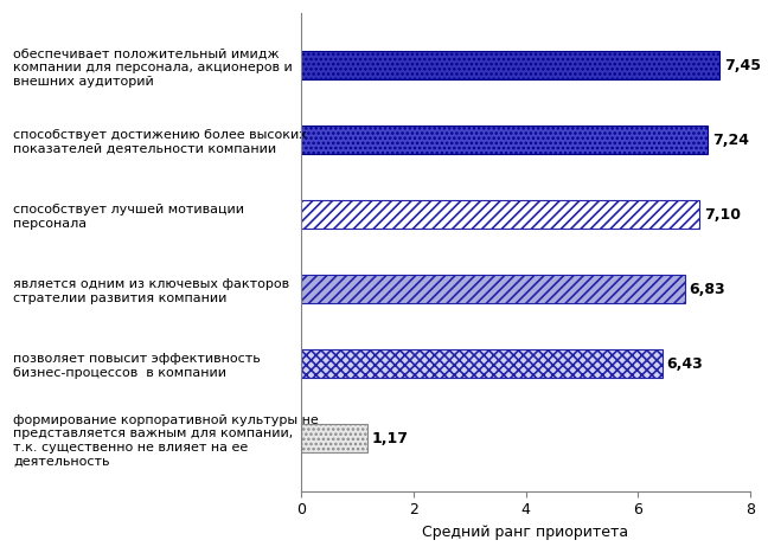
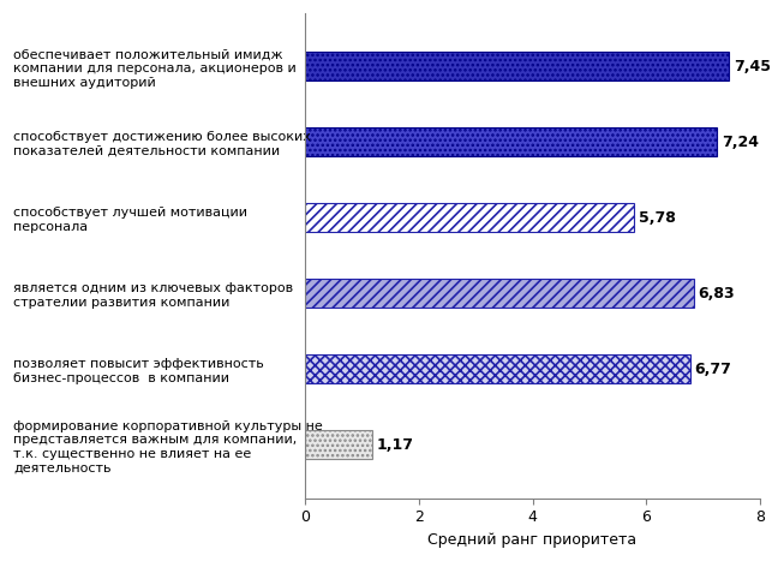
способствует лучшей мотивации персонала: 7,10 -> 5,78
позволяет повысит эффективность бизнес-процессов в компании: 6,43 -> 6,77
